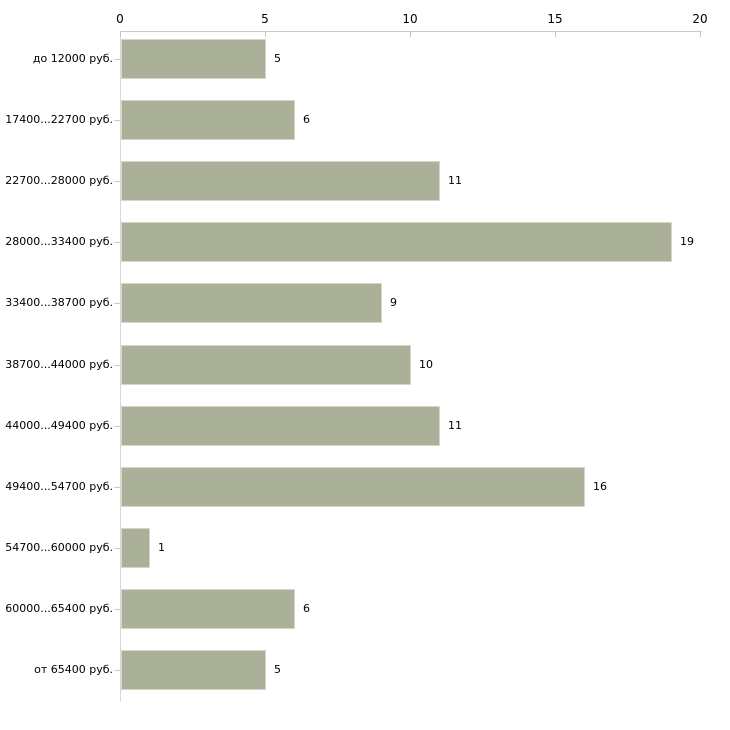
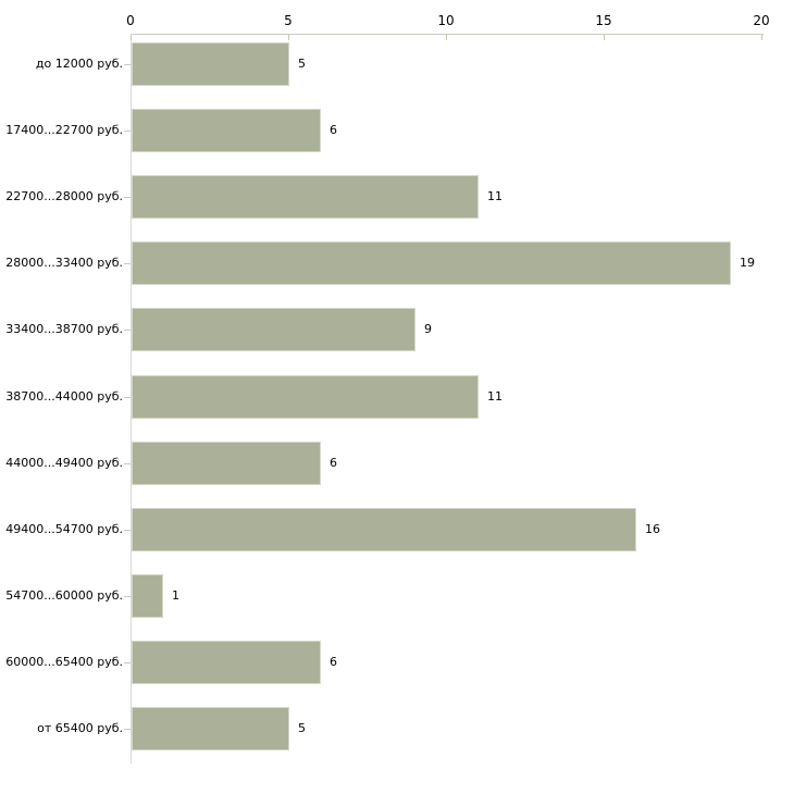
38700...44000 руб.: 10 -> 11
44000...49400 руб.: 11 -> 6
